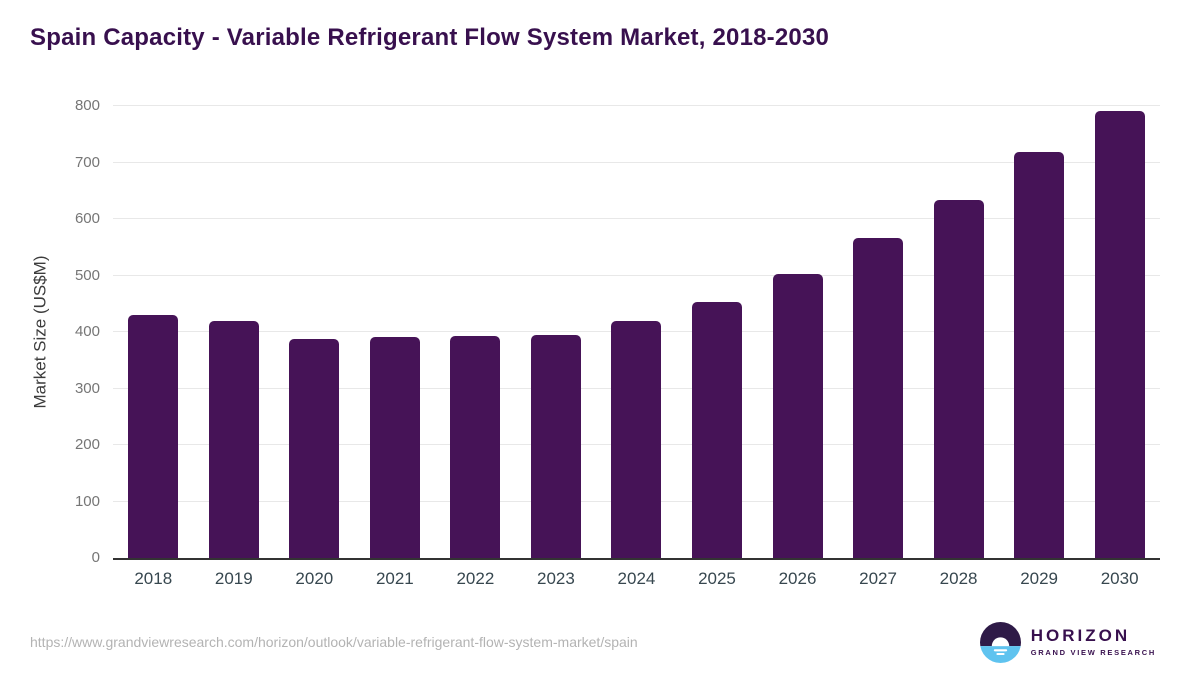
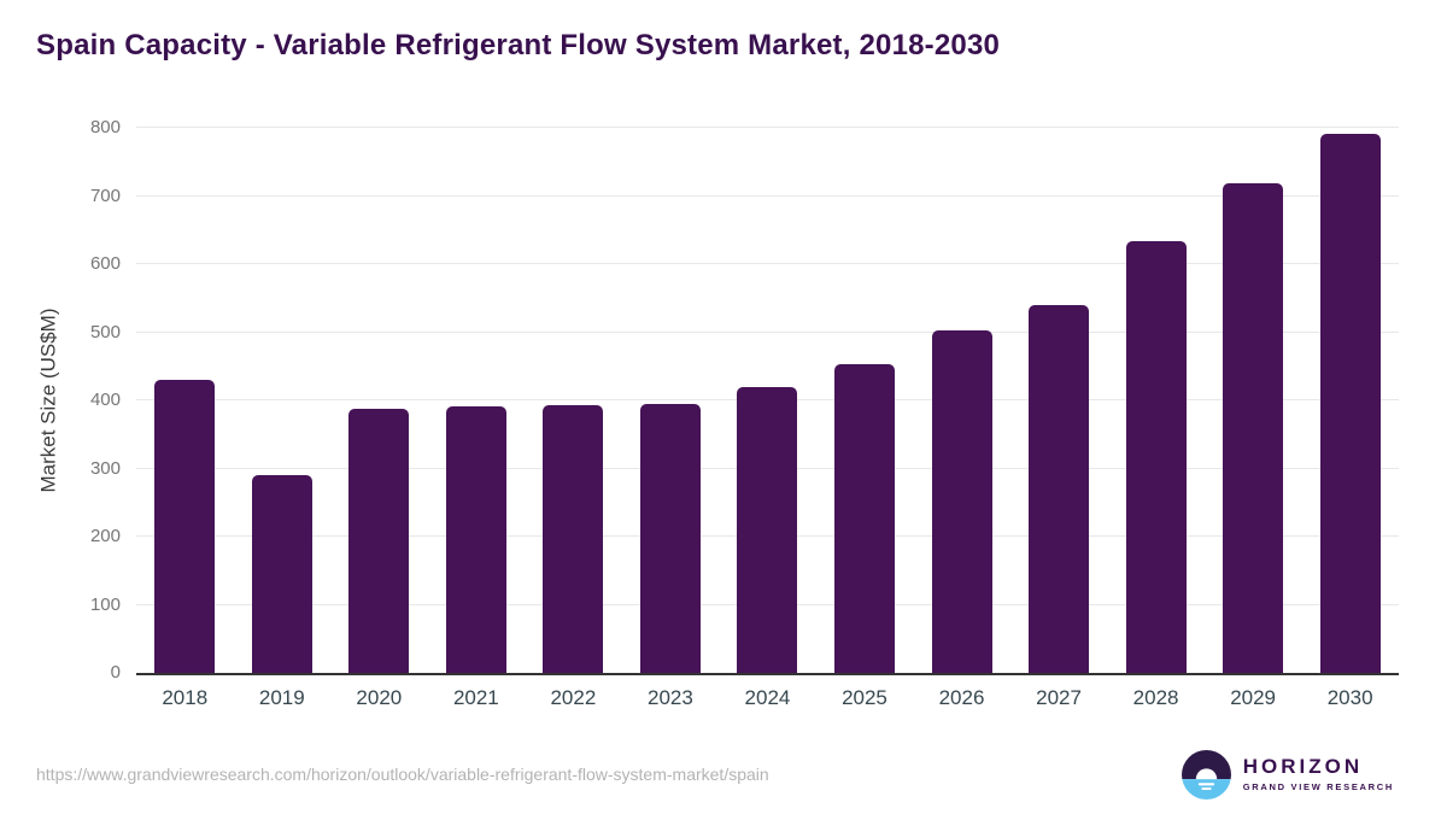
2019: 420 -> 290
2027: 570 -> 540
